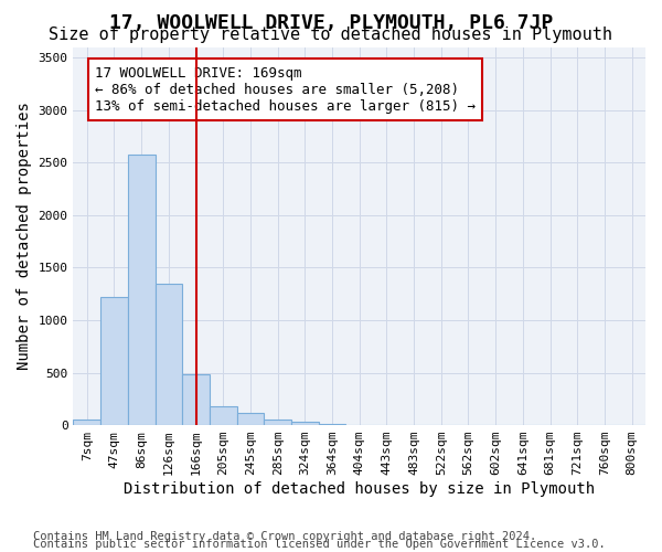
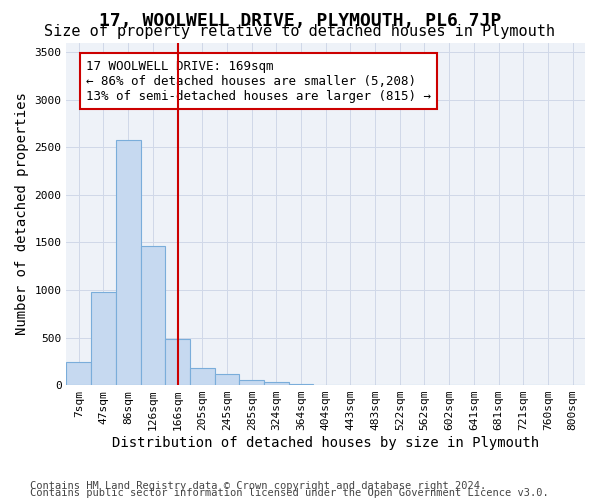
7sqm: 50 -> 240
47sqm: 1220 -> 980
126sqm: 1350 -> 1460
